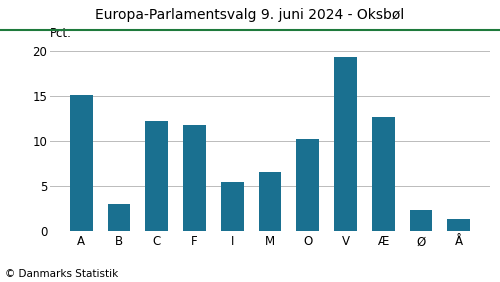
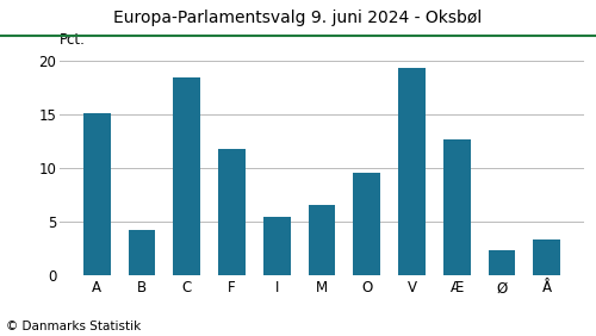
B: 3.0 -> 4.2
C: 12.2 -> 18.4
O: 10.2 -> 9.6
Å: 1.4 -> 3.4
